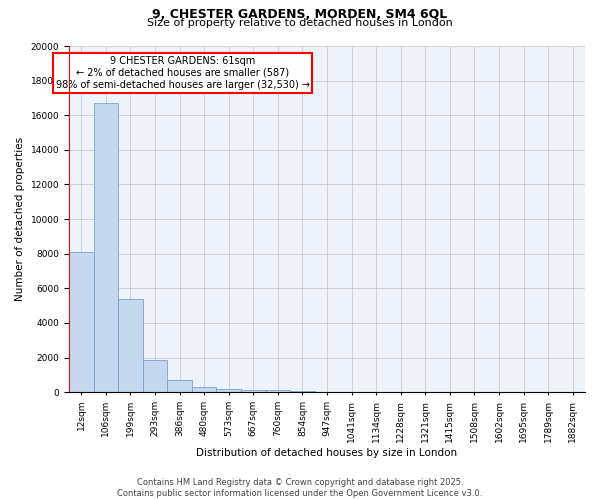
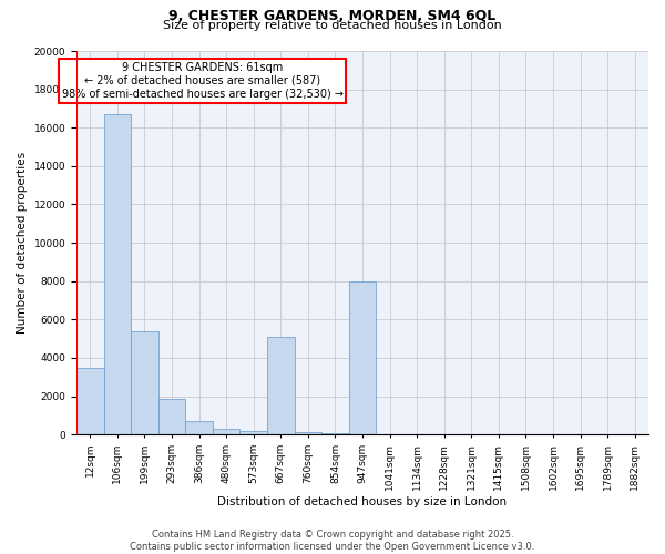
12sqm: 8100 -> 3500
667sqm: 100 -> 5100
947sqm: 0 -> 8000
